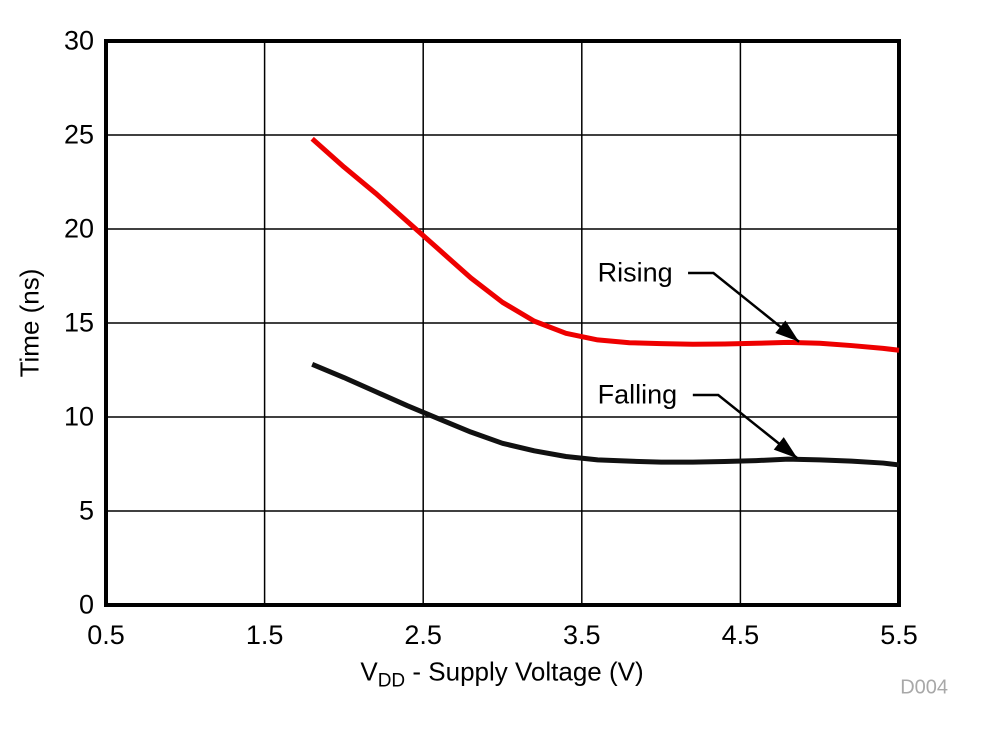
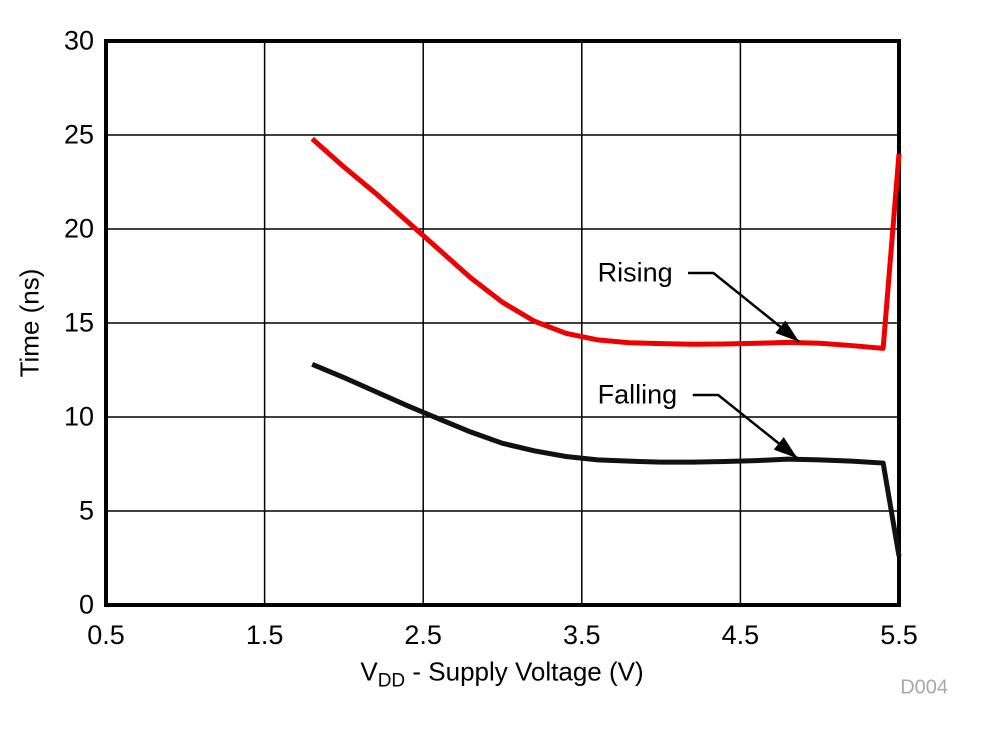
Rising/5.5: 13.6 -> 24.0
Falling/5.5: 7.5 -> 2.6
